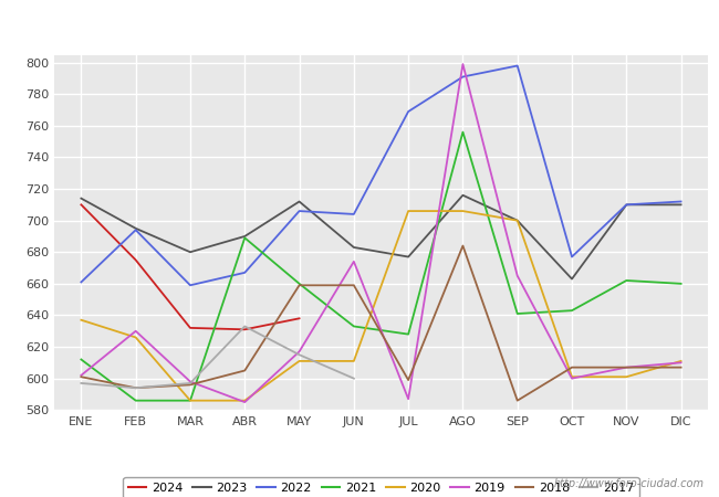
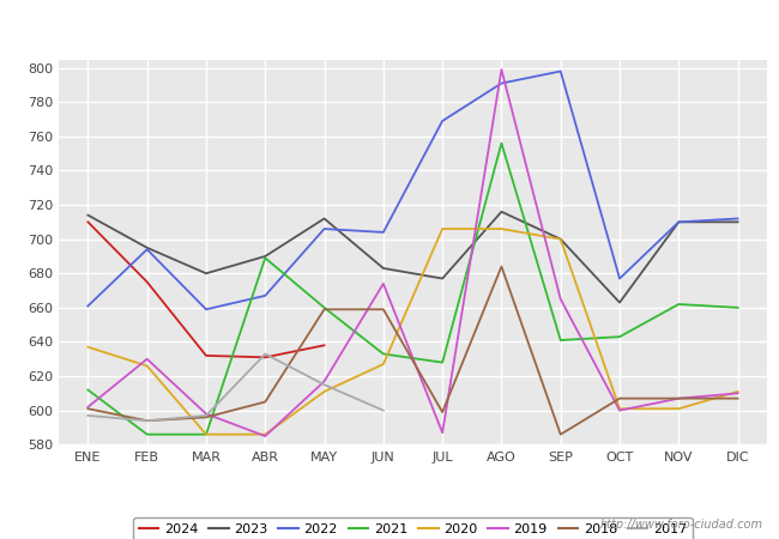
2020/JUN: 611 -> 627
